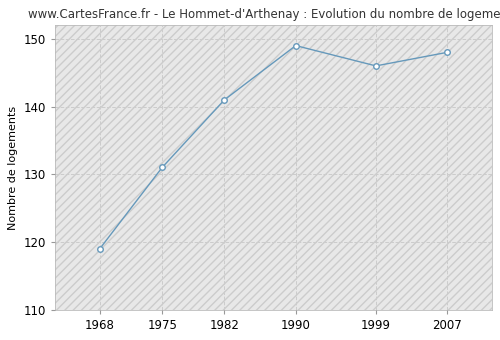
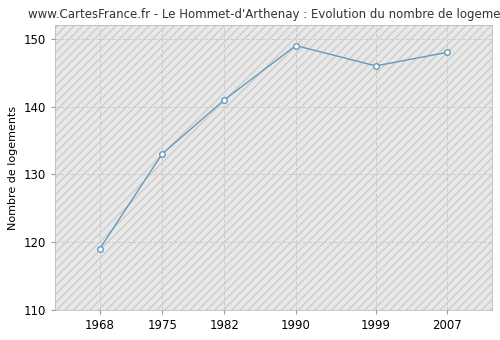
1975: 131 -> 133
